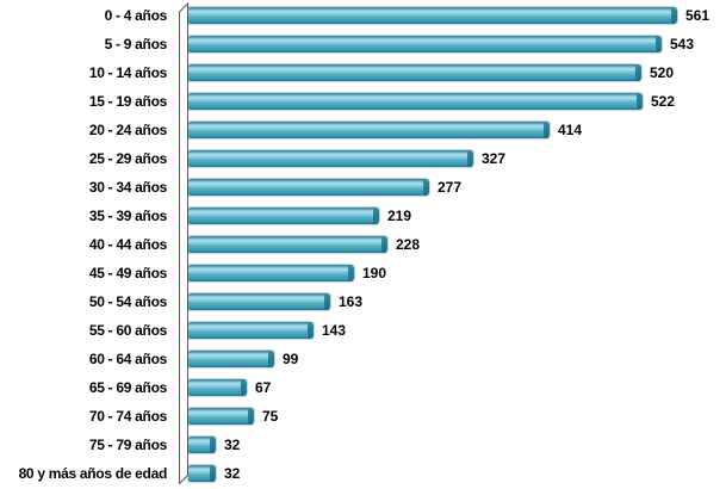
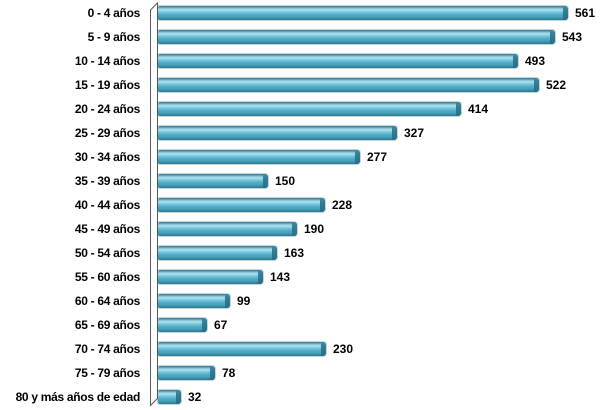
10 - 14 años: 520 -> 493
35 - 39 años: 219 -> 150
70 - 74 años: 75 -> 230
75 - 79 años: 32 -> 78
